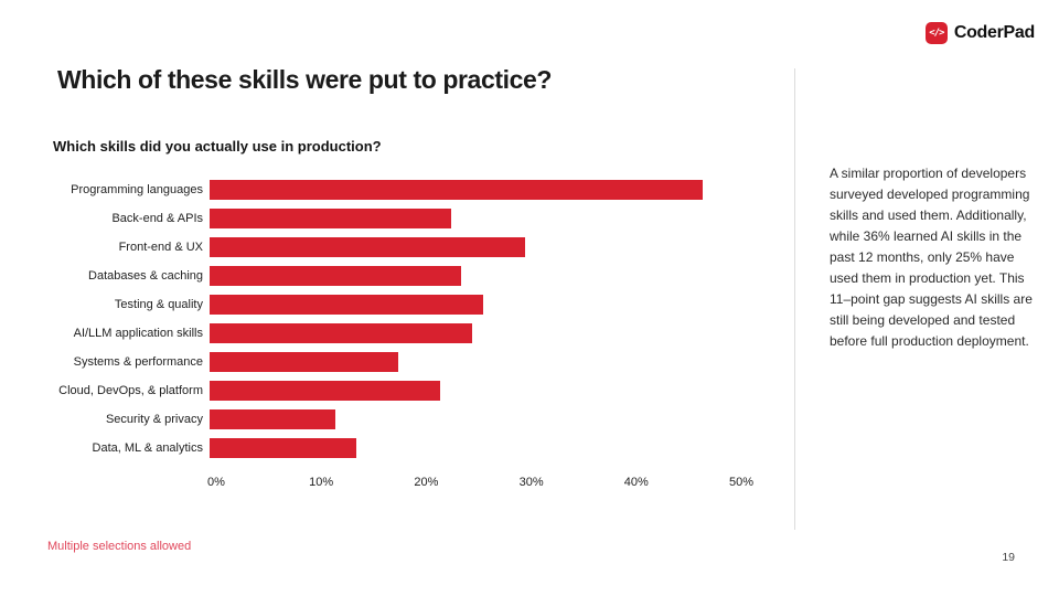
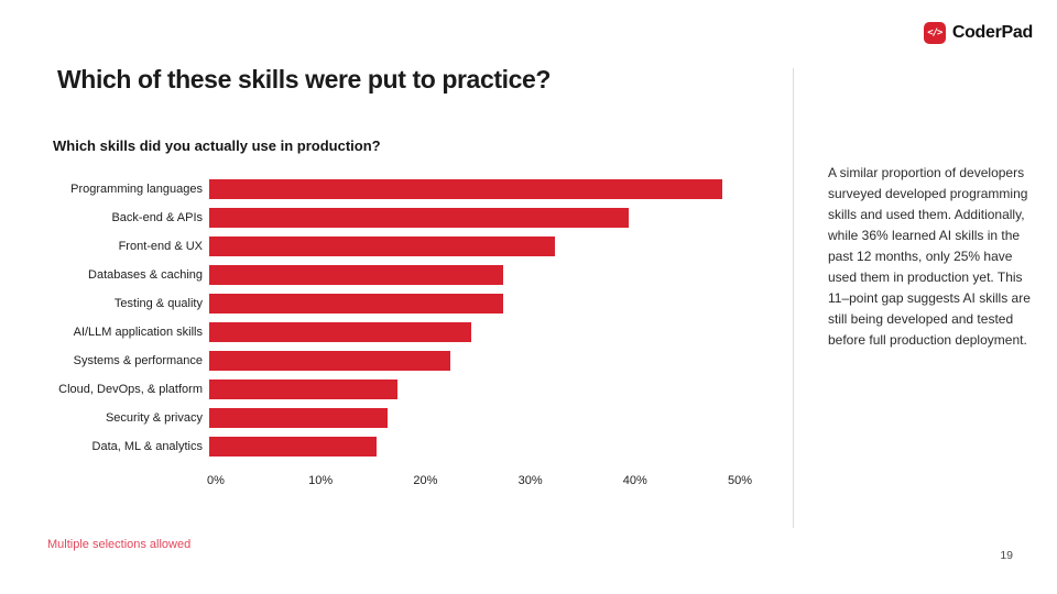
Programming languages: 47% -> 49%
Back-end & APIs: 23% -> 40%
Front-end & UX: 30% -> 33%
Databases & caching: 24% -> 28%
Testing & quality: 26% -> 28%
Systems & performance: 18% -> 23%
Cloud, DevOps, & platform: 22% -> 18%
Security & privacy: 12% -> 17%
Data, ML & analytics: 14% -> 16%
